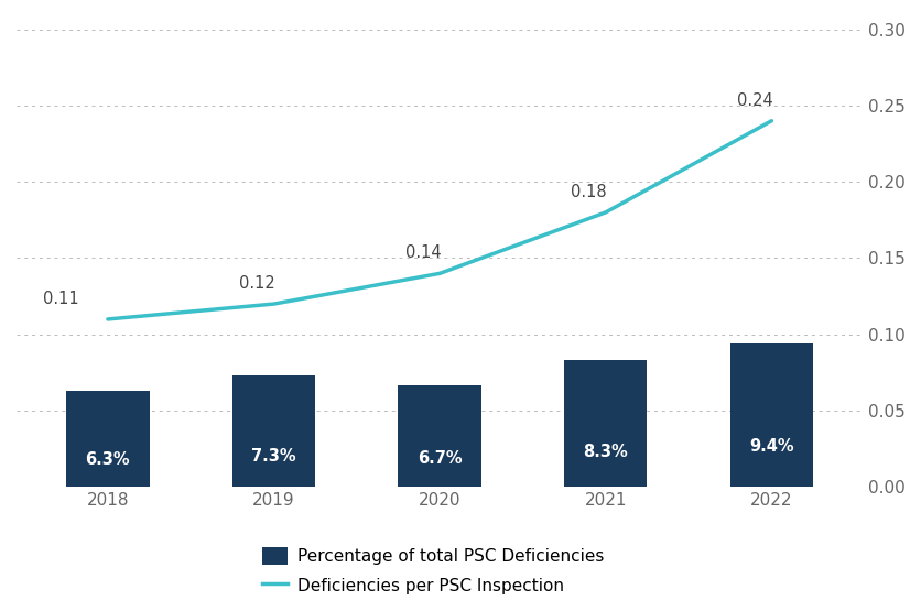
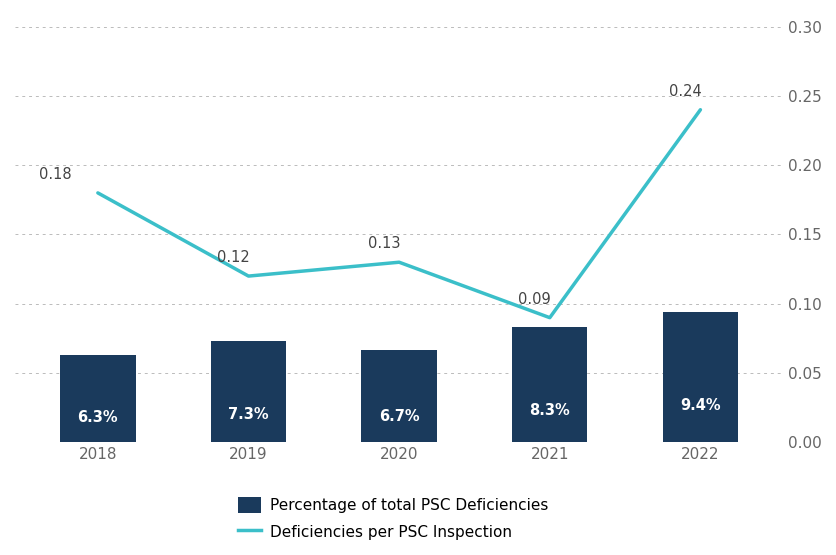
Deficiencies per PSC Inspection/2018: 0.11 -> 0.18
Deficiencies per PSC Inspection/2020: 0.14 -> 0.13
Deficiencies per PSC Inspection/2021: 0.18 -> 0.09
